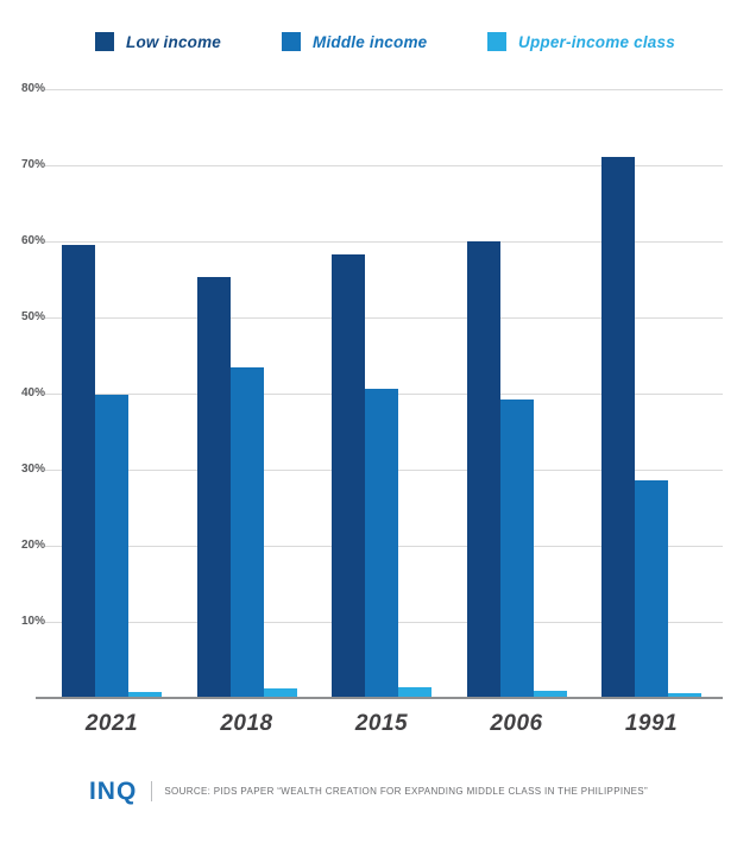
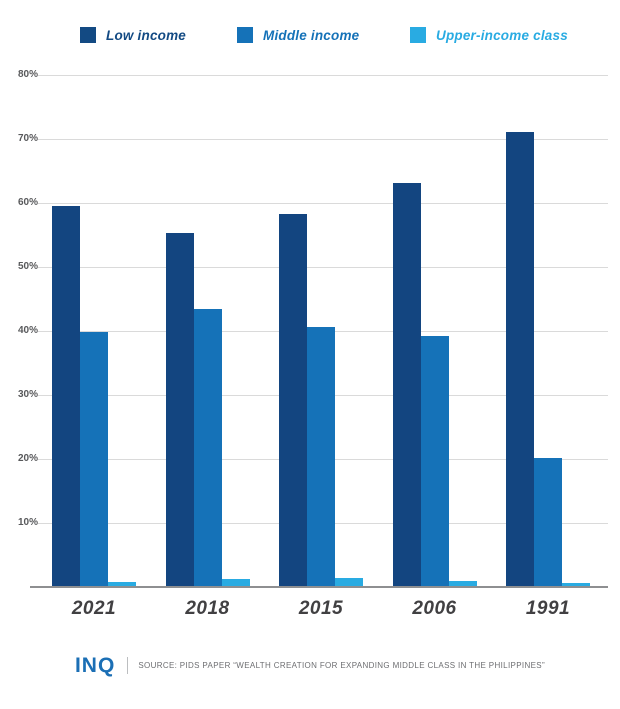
Low income/2006: 60% -> 63%
Middle income/1991: 28% -> 20%
